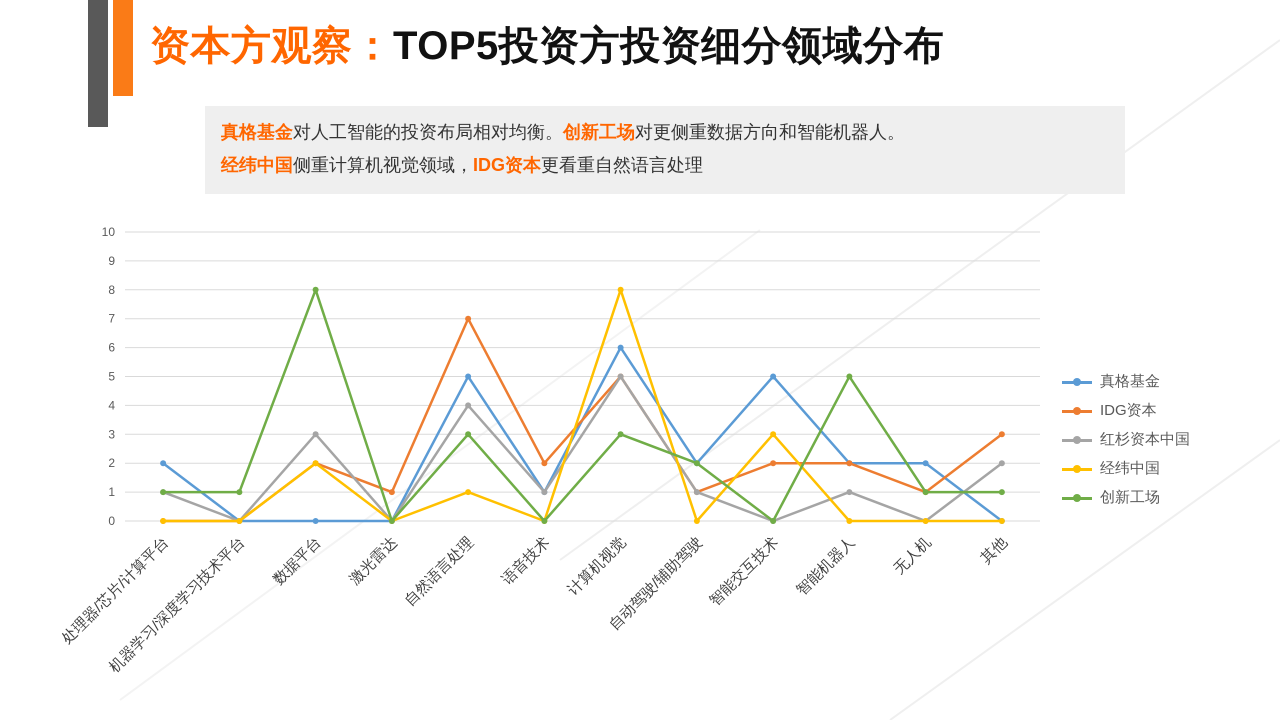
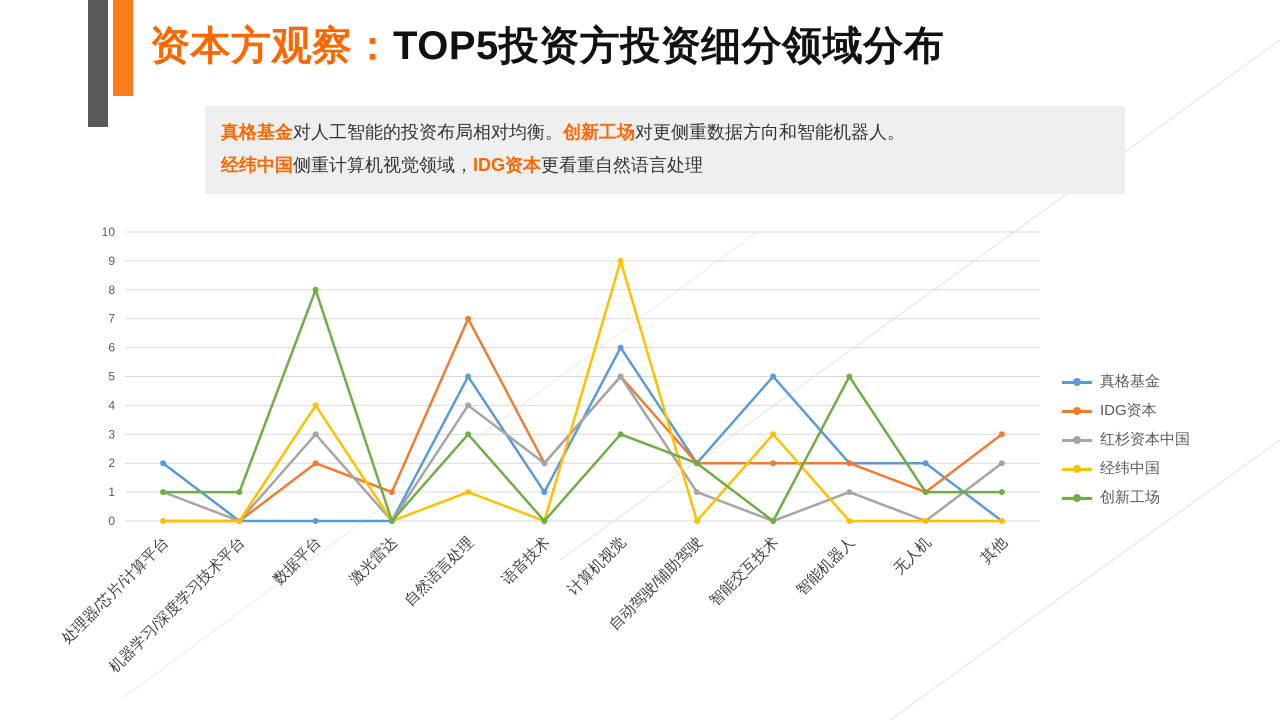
经纬中国/数据平台: 2 -> 4
红杉资本中国/语音技术: 1 -> 2
经纬中国/计算机视觉: 8 -> 9
IDG资本/自动驾驶/辅助驾驶: 1 -> 2
